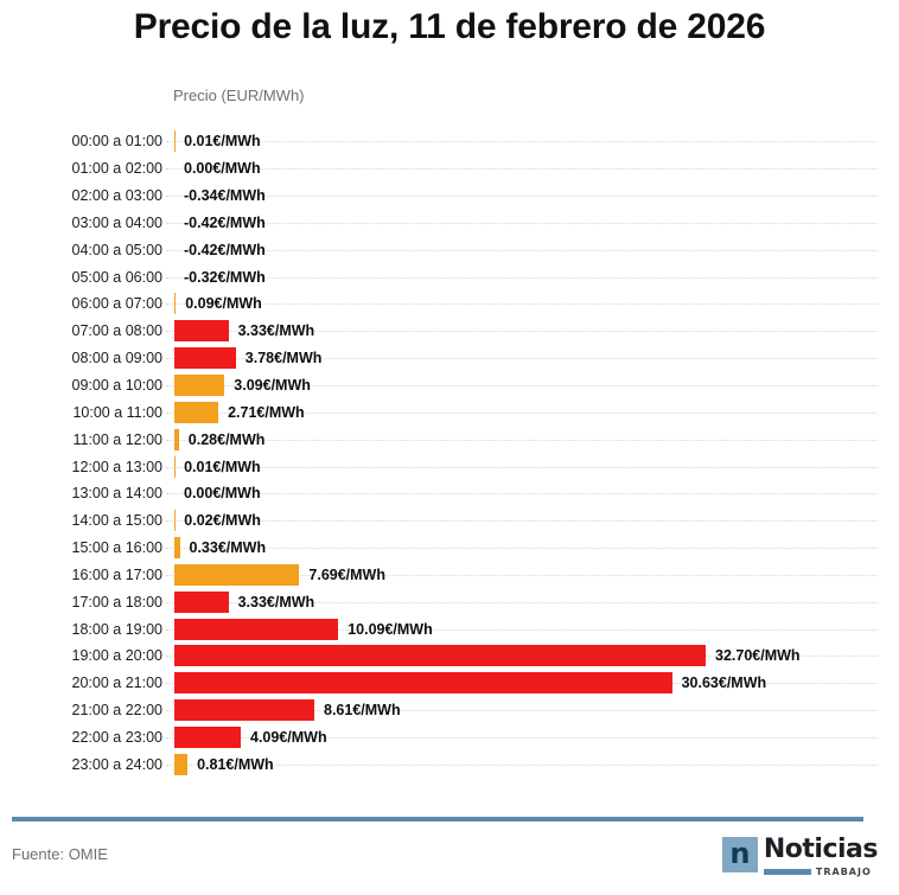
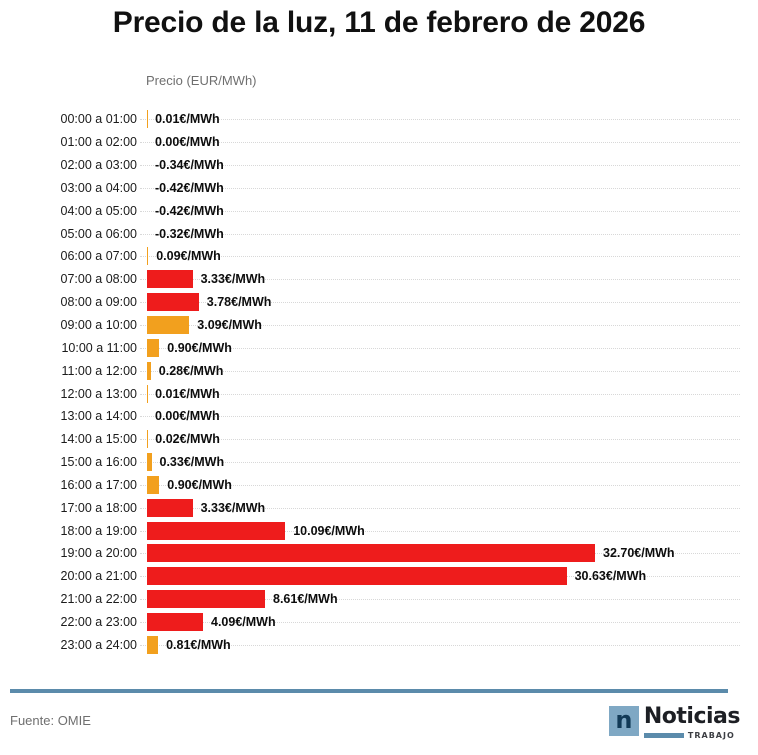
10:00 a 11:00: 2.71 -> 0.90
16:00 a 17:00: 7.69 -> 0.90
